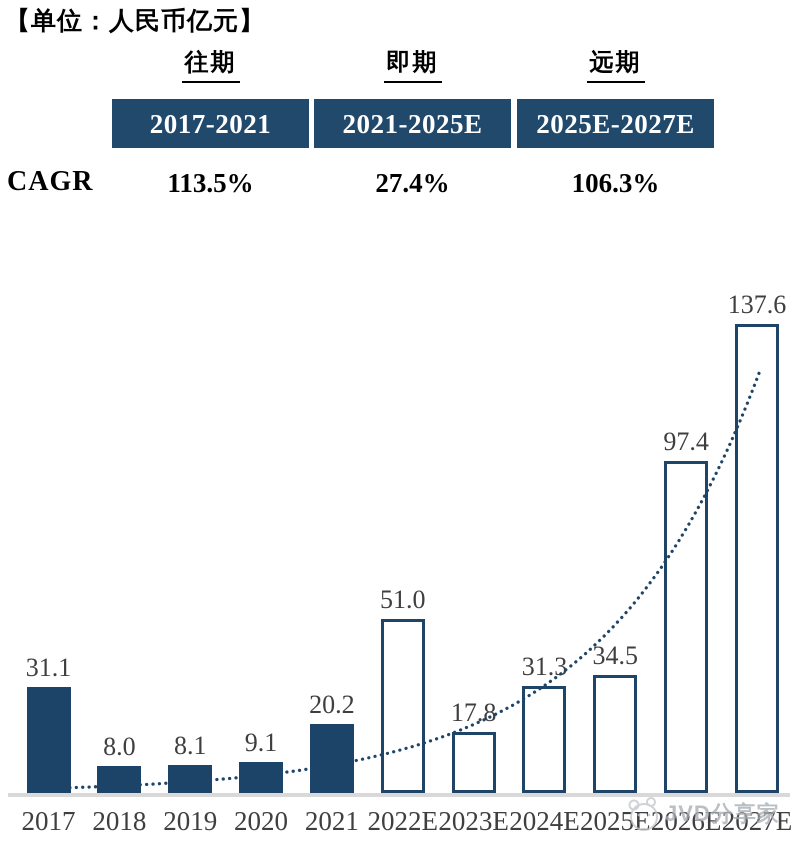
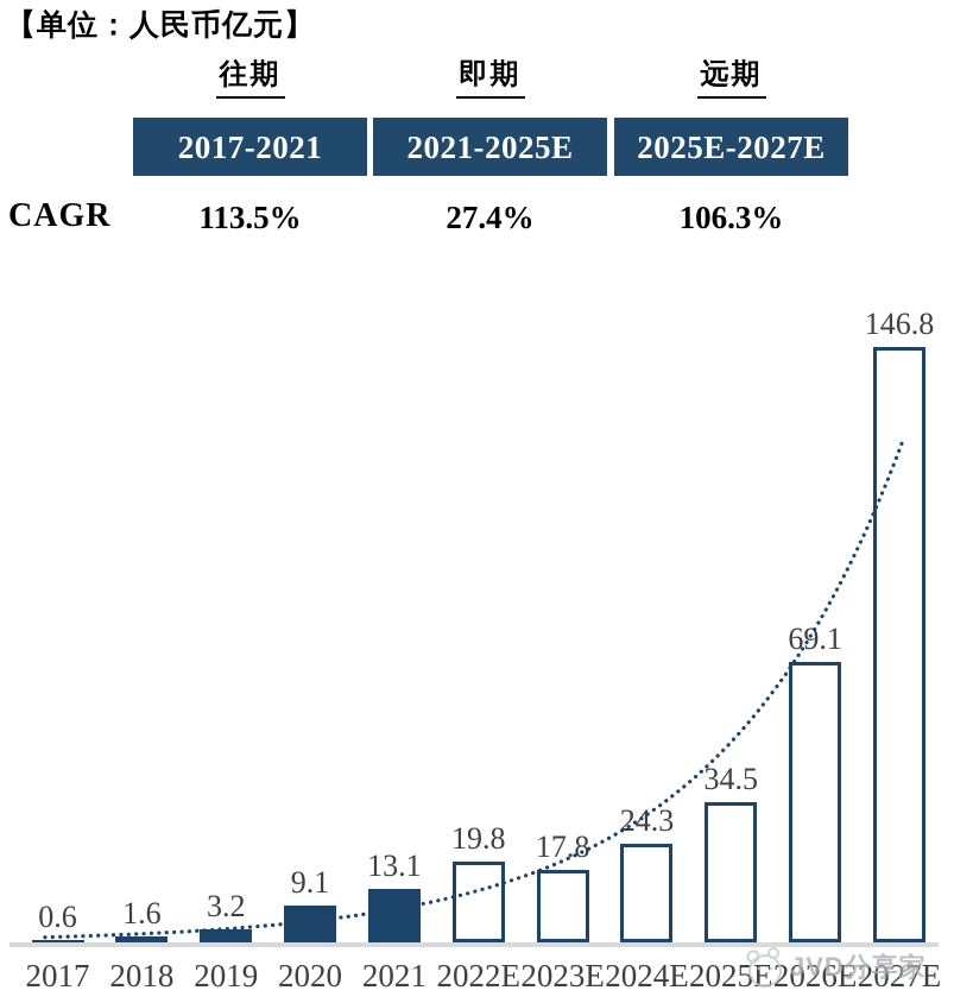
2017: 31.1 -> 0.6
2018: 8.0 -> 1.6
2019: 8.1 -> 3.2
2021: 20.2 -> 13.1
2022E: 51.0 -> 19.8
2024E: 31.3 -> 24.3
2026E: 97.4 -> 69.1
2027E: 137.6 -> 146.8
